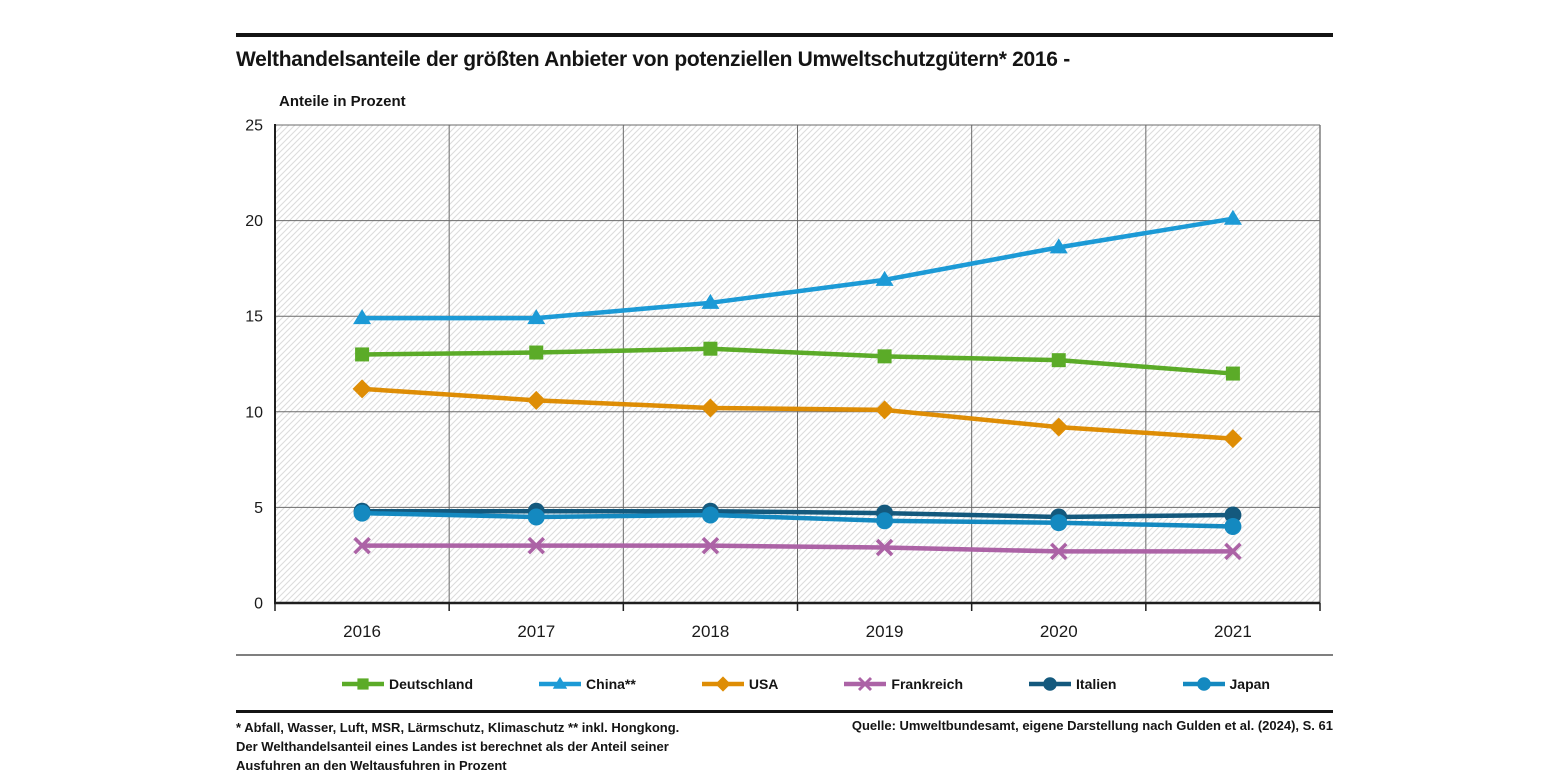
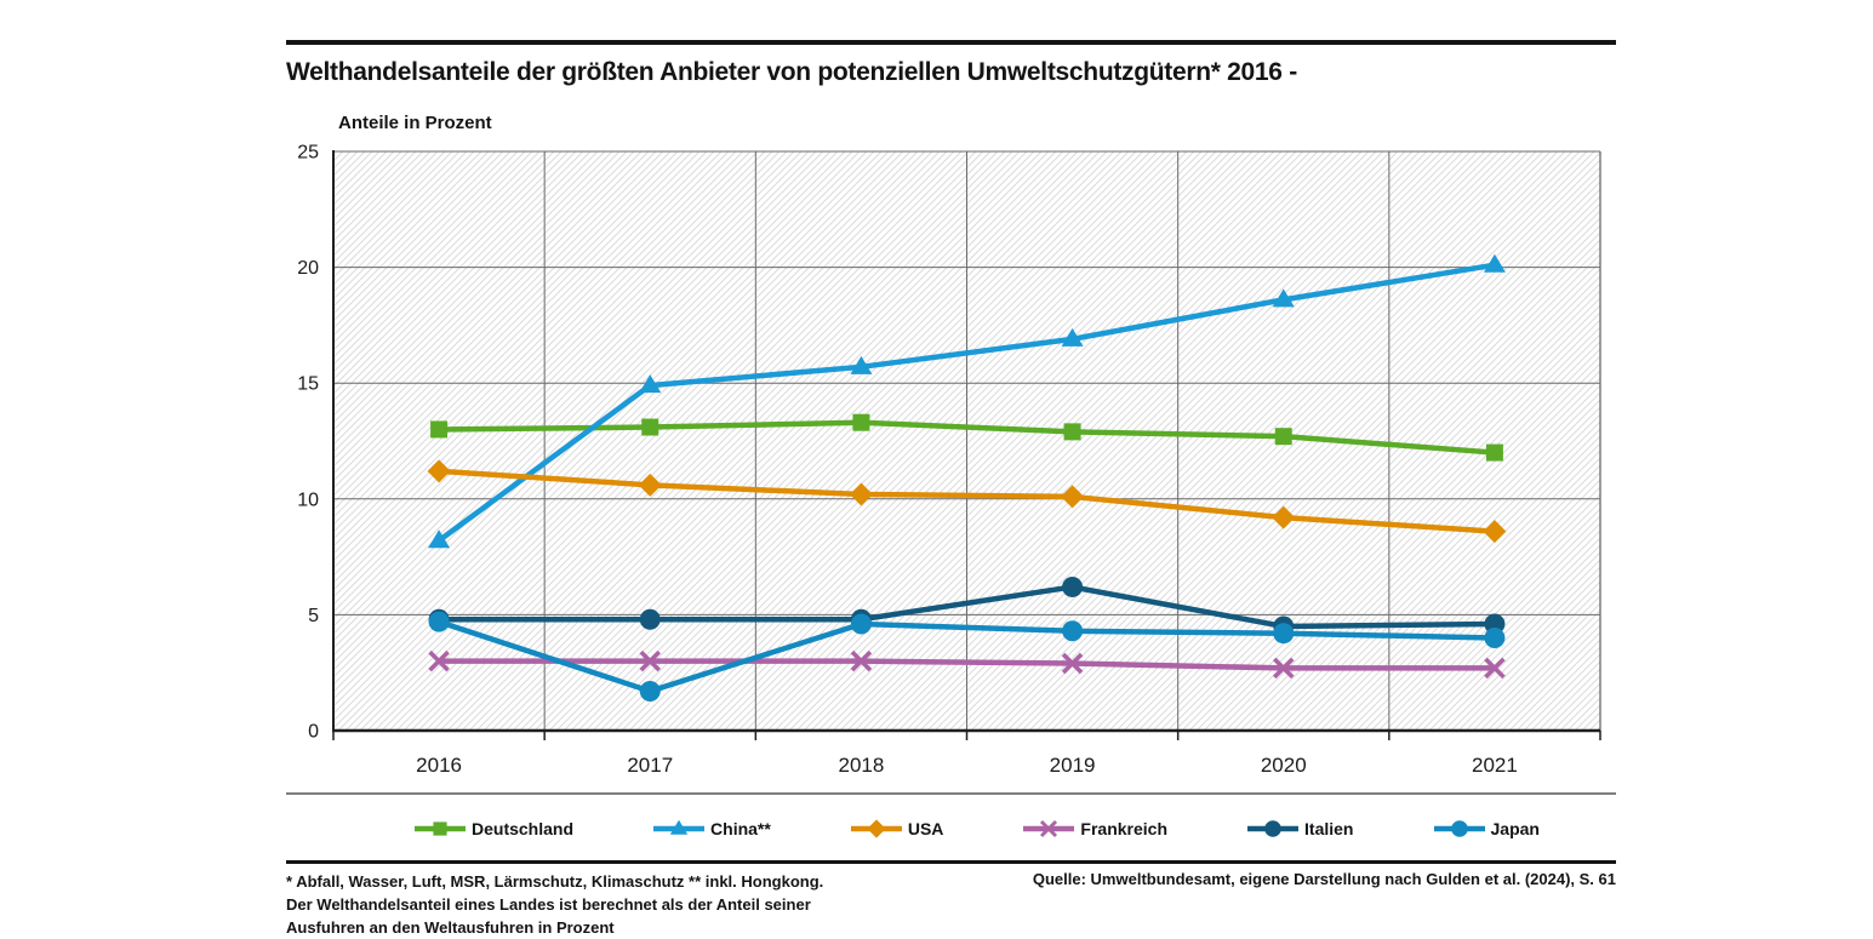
China**/2016: 14.9 -> 8.2
Japan/2017: 4.5 -> 1.7
Italien/2019: 4.7 -> 6.2
